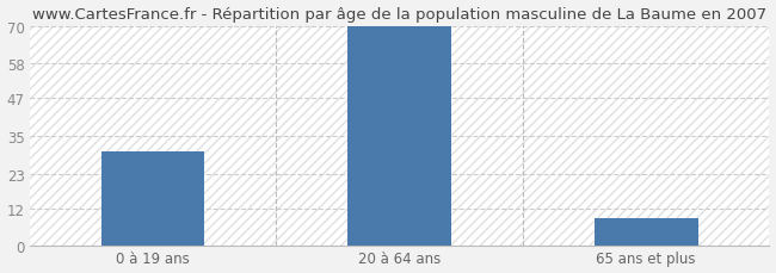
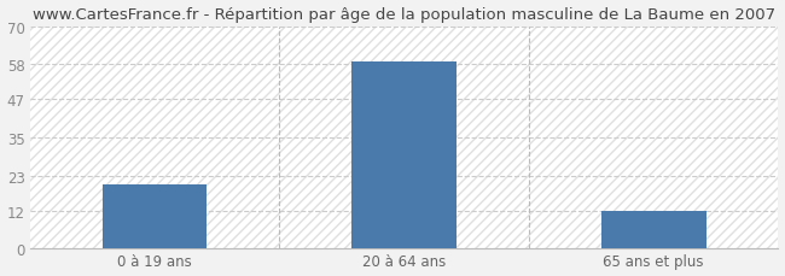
0 à 19 ans: 30 -> 20
20 à 64 ans: 70 -> 59
65 ans et plus: 9 -> 12
